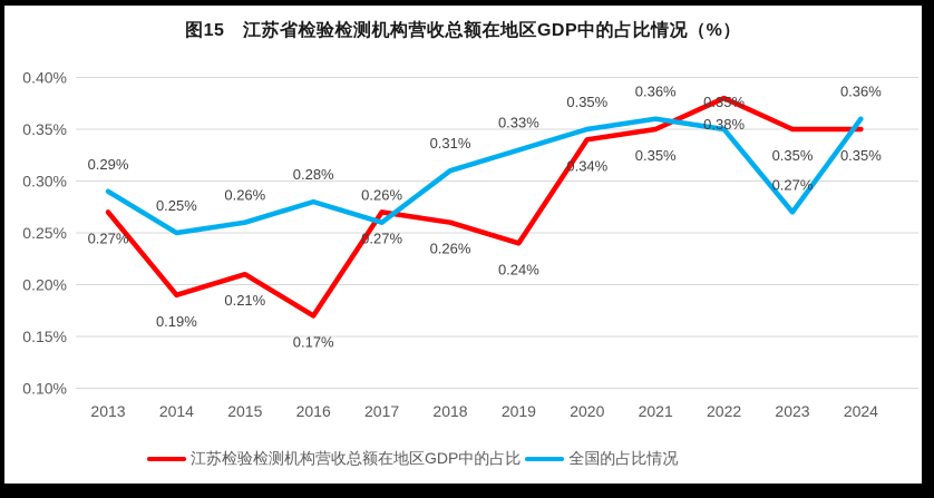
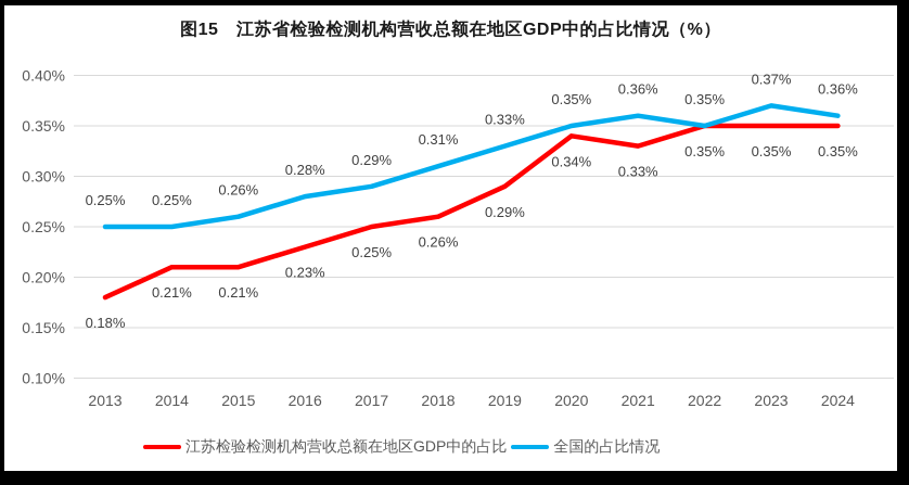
江苏检验检测机构营收总额在地区GDP中的占比/2013: 0.27% -> 0.18%
全国的占比情况/2013: 0.29% -> 0.25%
江苏检验检测机构营收总额在地区GDP中的占比/2014: 0.19% -> 0.21%
江苏检验检测机构营收总额在地区GDP中的占比/2016: 0.17% -> 0.23%
江苏检验检测机构营收总额在地区GDP中的占比/2017: 0.27% -> 0.25%
全国的占比情况/2017: 0.26% -> 0.29%
江苏检验检测机构营收总额在地区GDP中的占比/2019: 0.24% -> 0.29%
江苏检验检测机构营收总额在地区GDP中的占比/2021: 0.35% -> 0.33%
江苏检验检测机构营收总额在地区GDP中的占比/2022: 0.38% -> 0.35%
全国的占比情况/2023: 0.27% -> 0.37%
